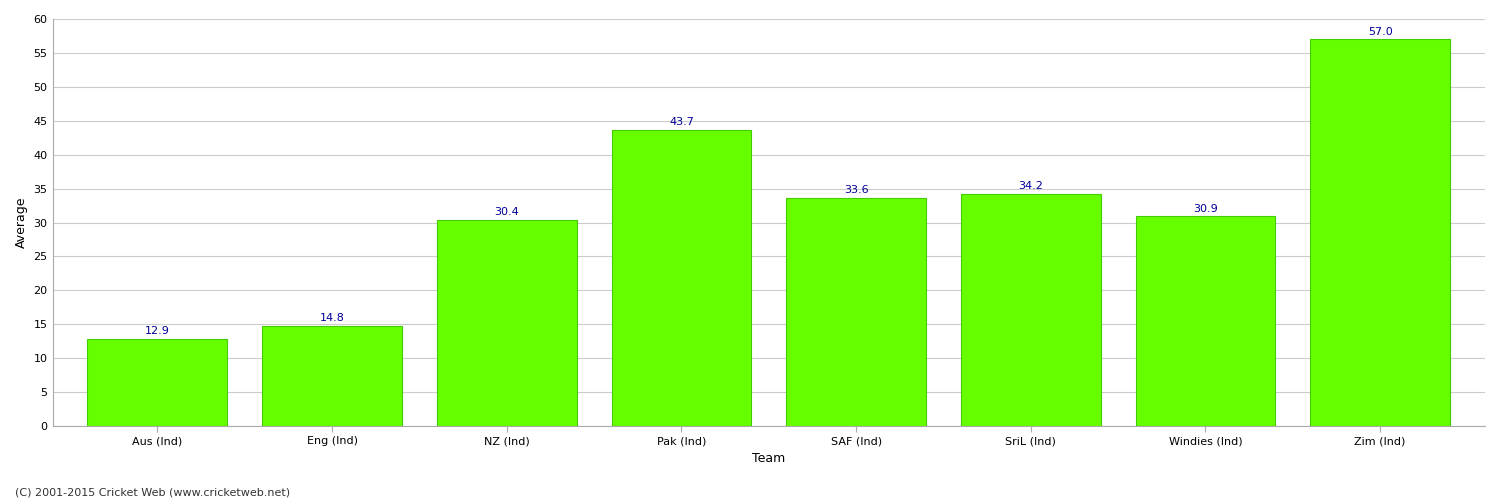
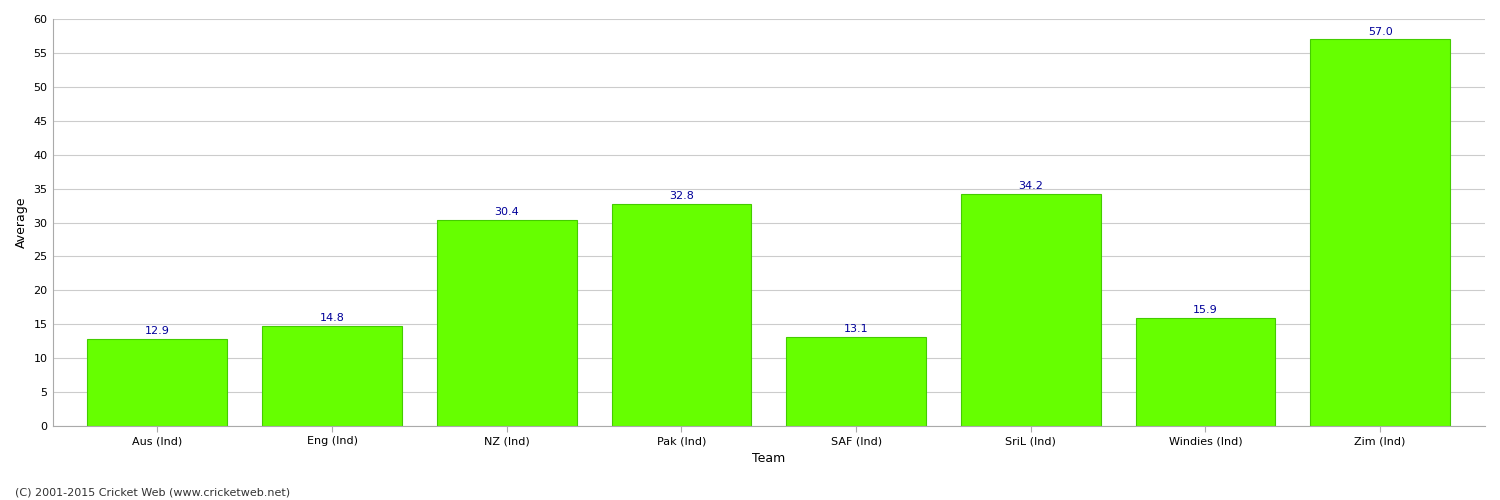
Pak (Ind): 43.7 -> 32.8
SAF (Ind): 33.6 -> 13.1
Windies (Ind): 30.9 -> 15.9
